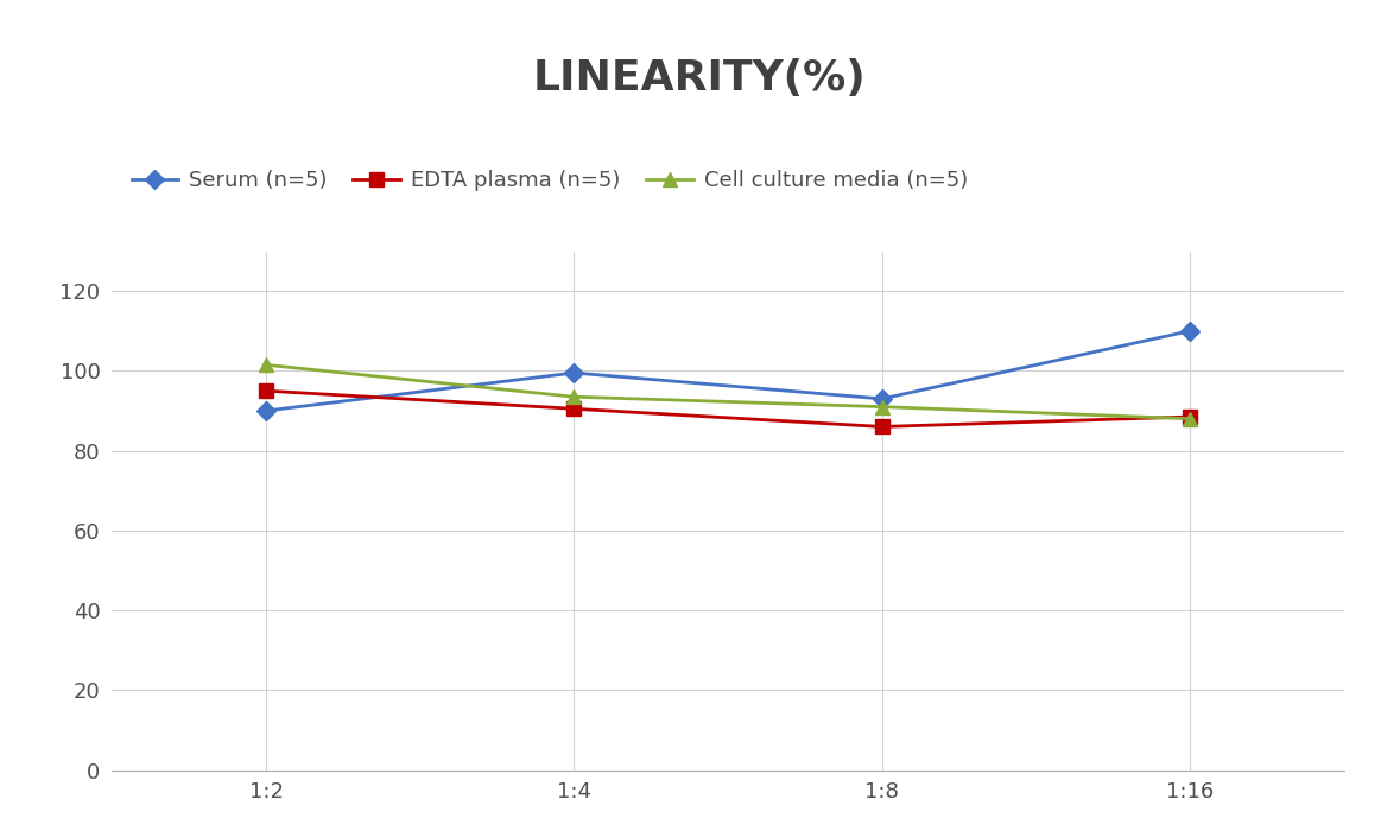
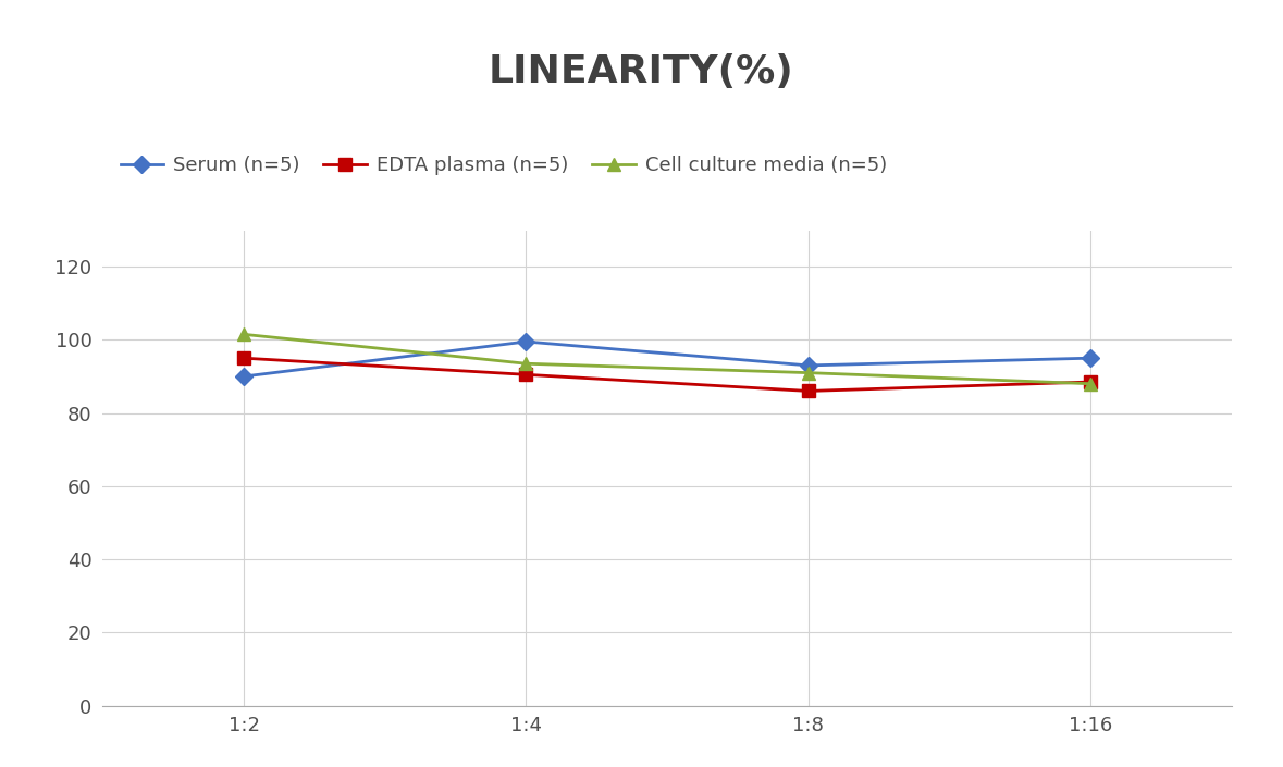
Serum (n=5)/1:16: 110.0 -> 95.0
